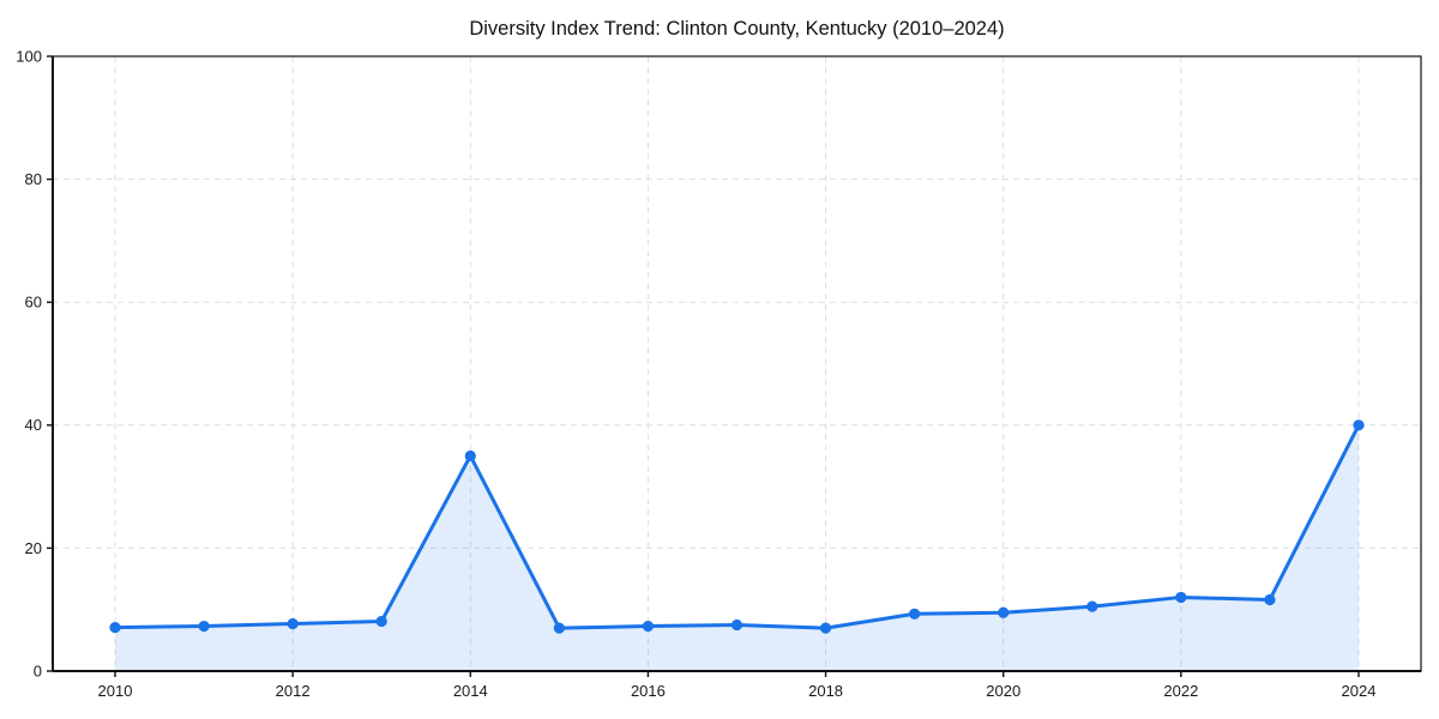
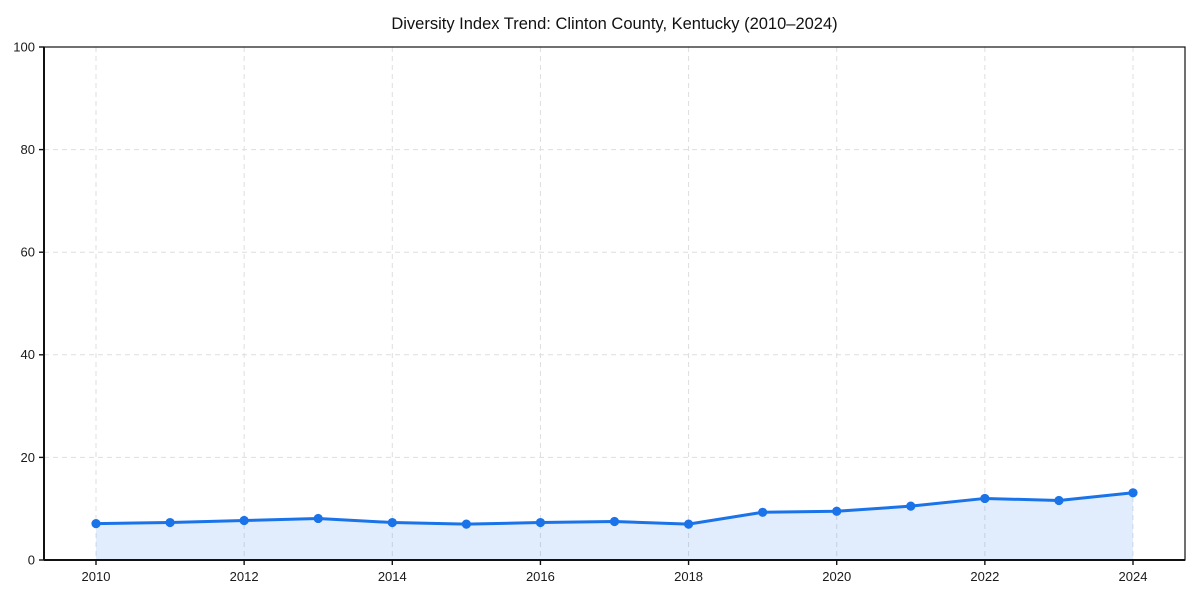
2014: 35 -> 7
2024: 40 -> 13
